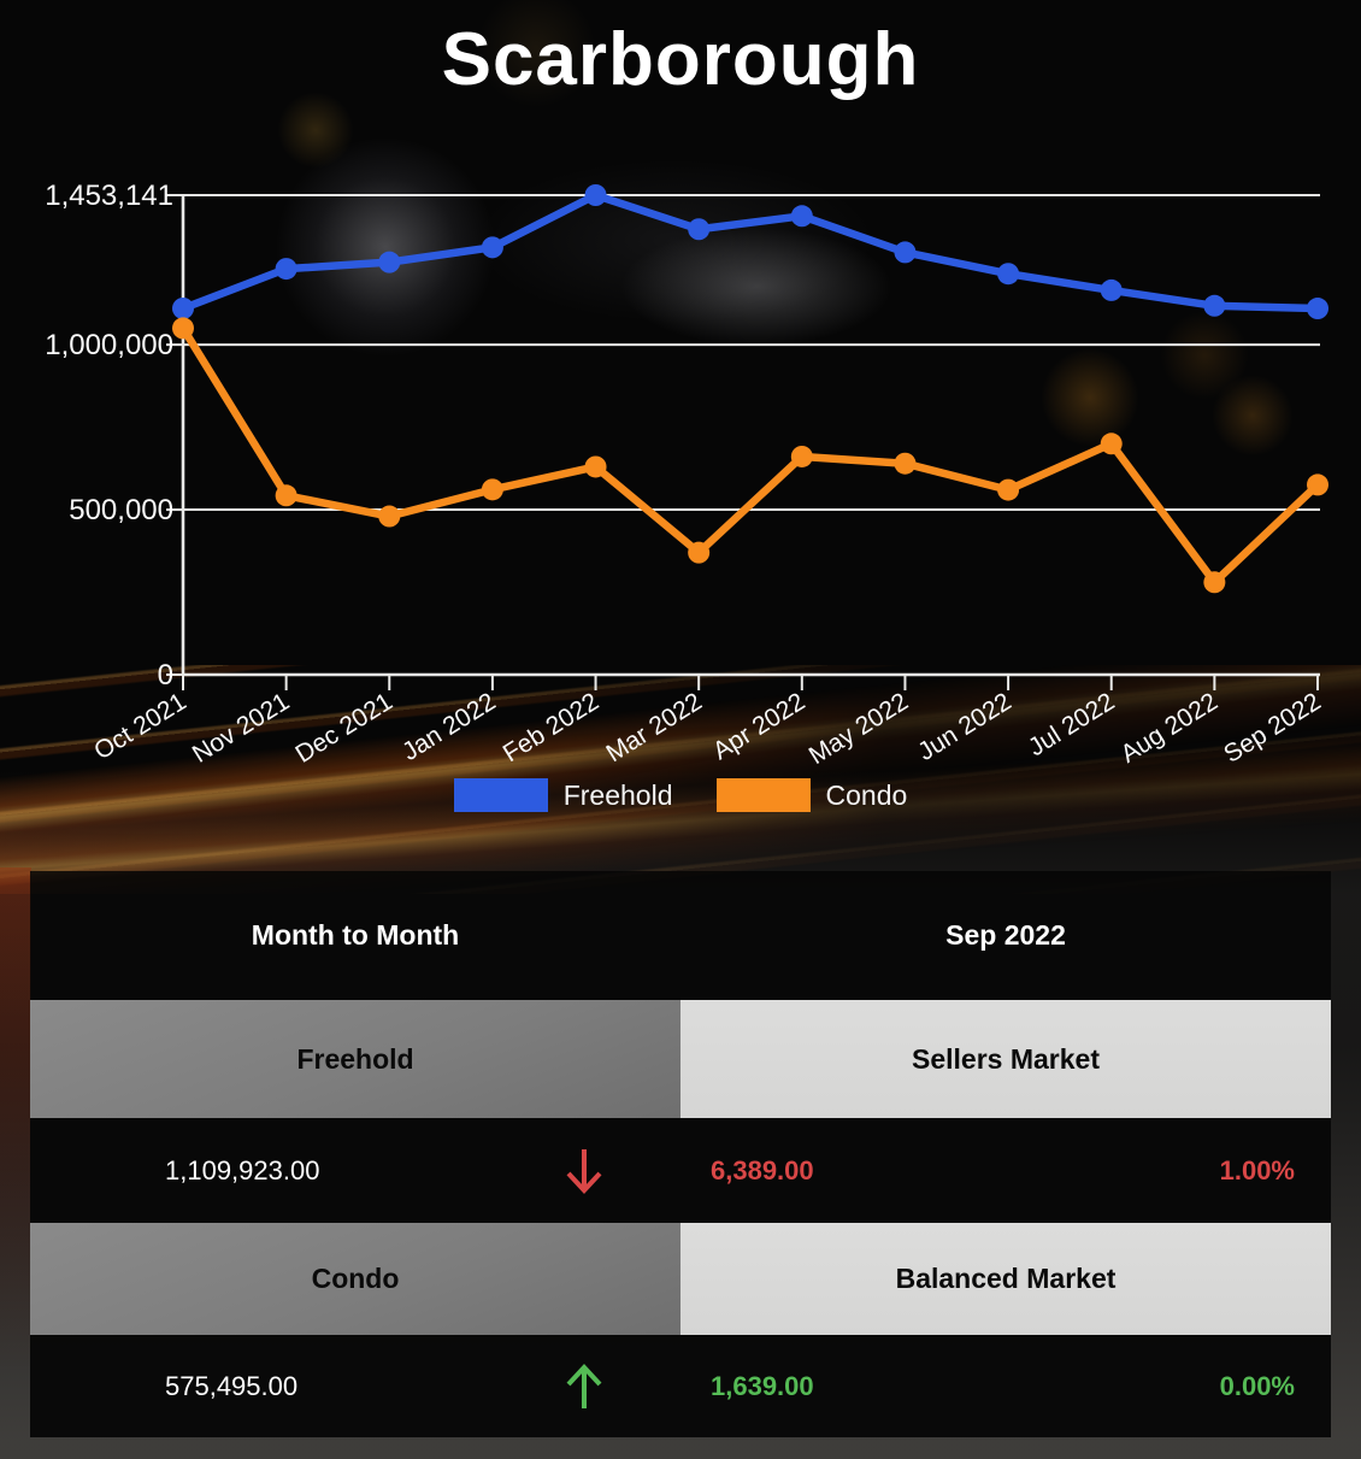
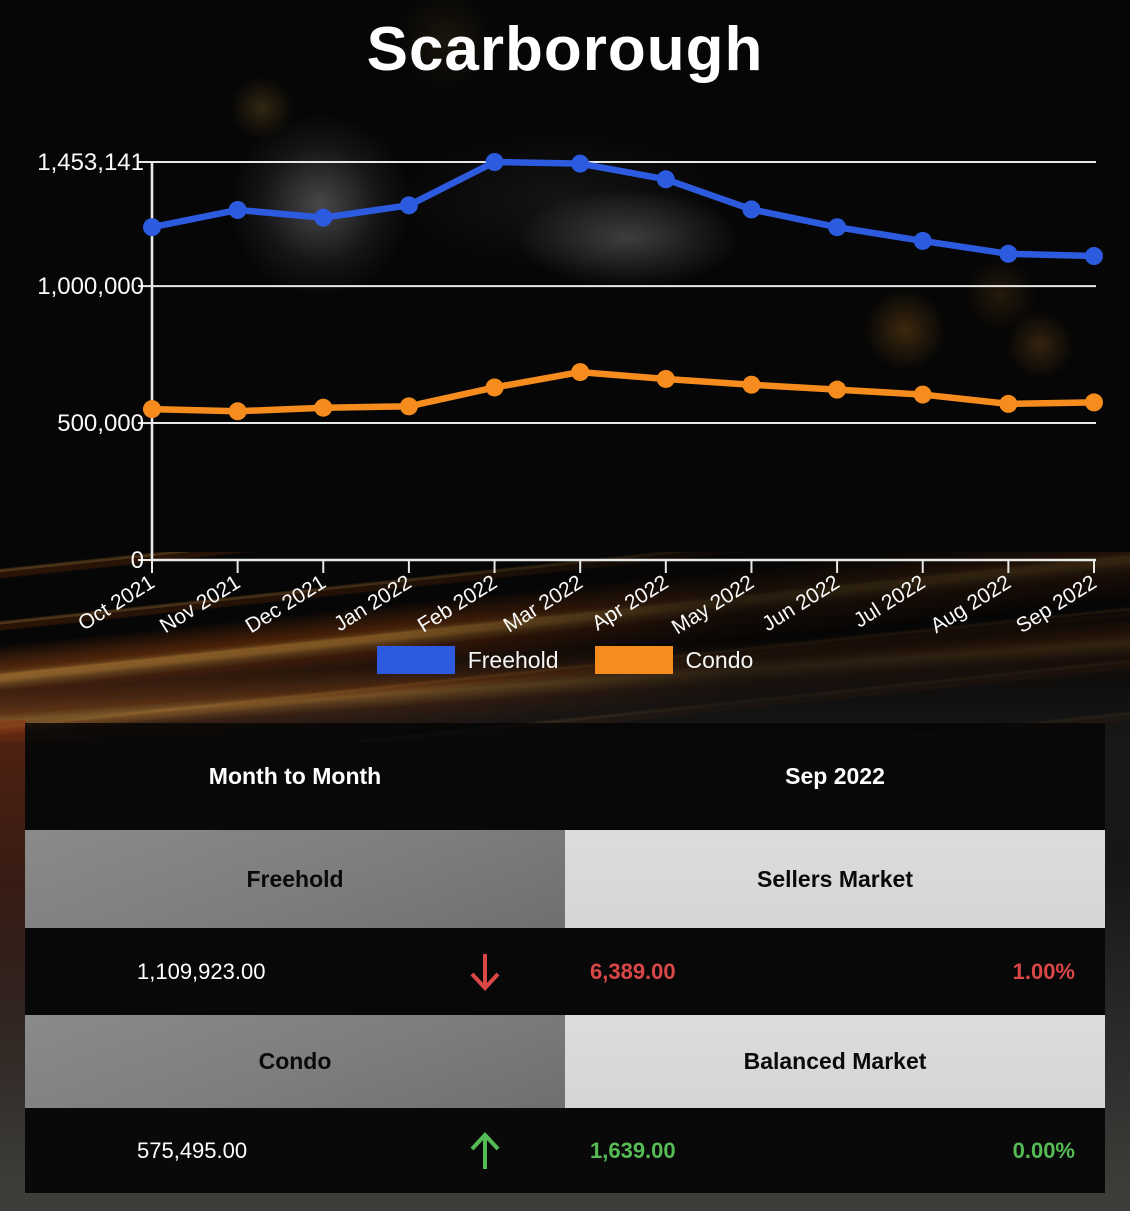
Freehold/Oct 2021: 1110000 -> 1220000
Condo/Oct 2021: 1050000 -> 550000
Freehold/Nov 2021: 1230000 -> 1280000
Condo/Dec 2021: 480000 -> 560000
Freehold/Mar 2022: 1350000 -> 1450000
Condo/Mar 2022: 370000 -> 690000
Condo/Jun 2022: 560000 -> 620000
Condo/Jul 2022: 700000 -> 600000
Condo/Aug 2022: 280000 -> 570000
